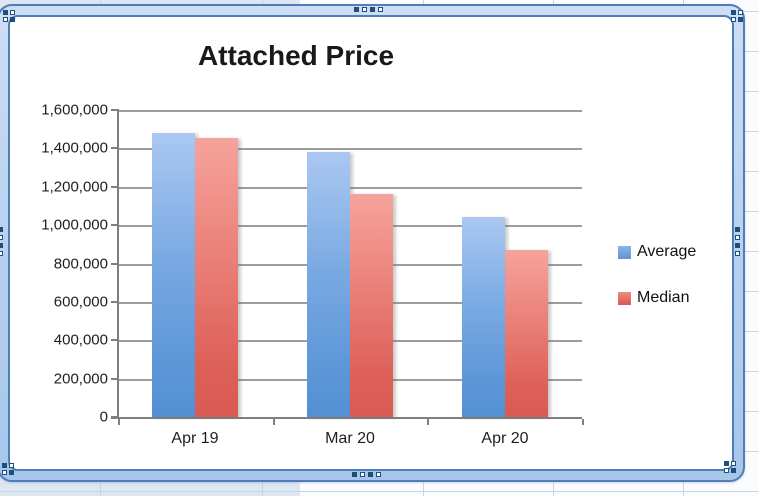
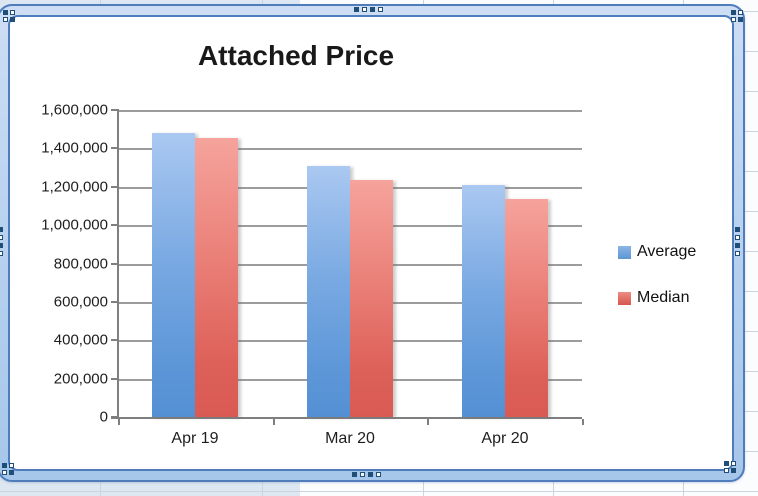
Average/Mar 20: 1380000 -> 1310000
Median/Mar 20: 1160000 -> 1240000
Average/Apr 20: 1040000 -> 1210000
Median/Apr 20: 870000 -> 1140000
